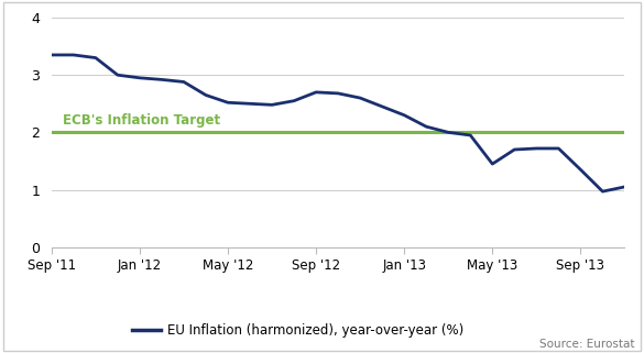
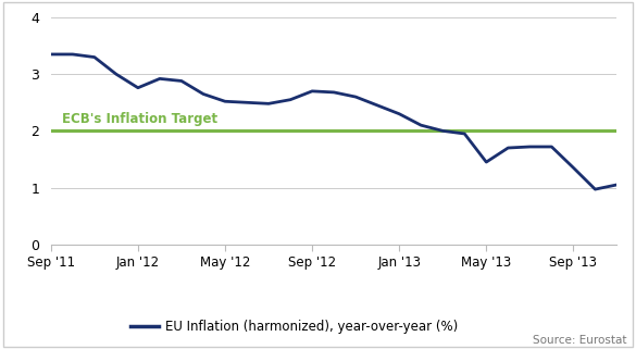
Jan '12: 2.95 -> 2.76
